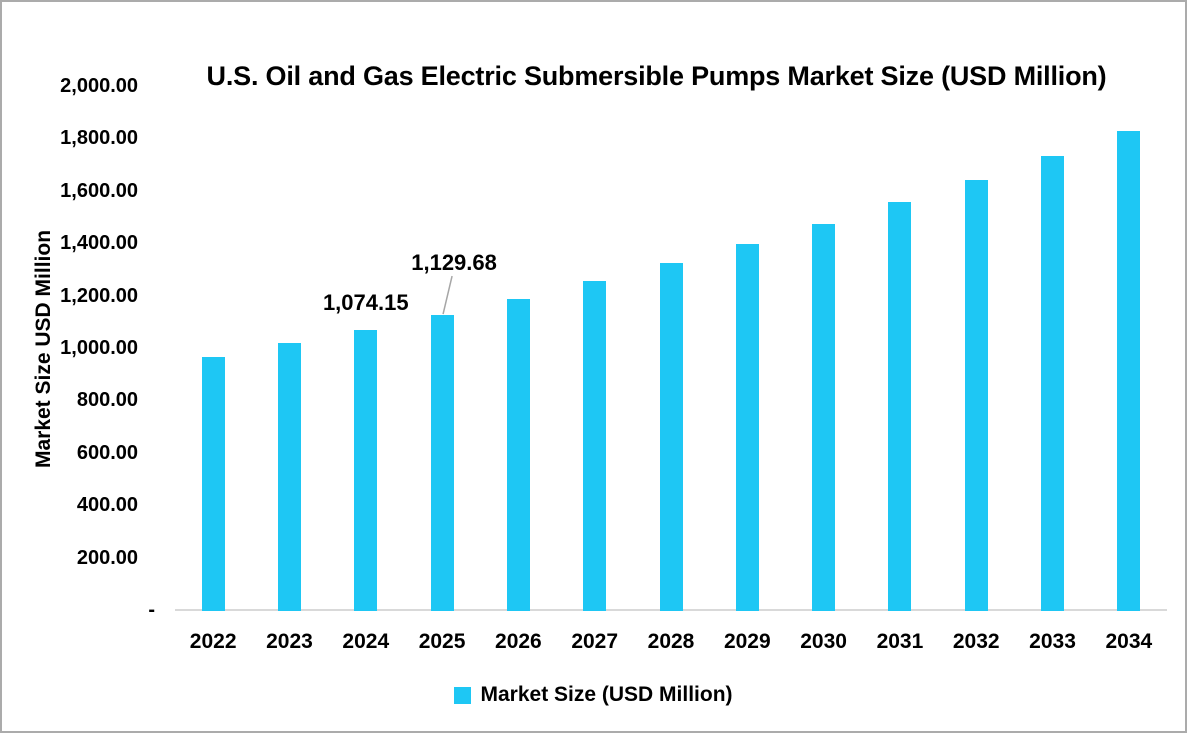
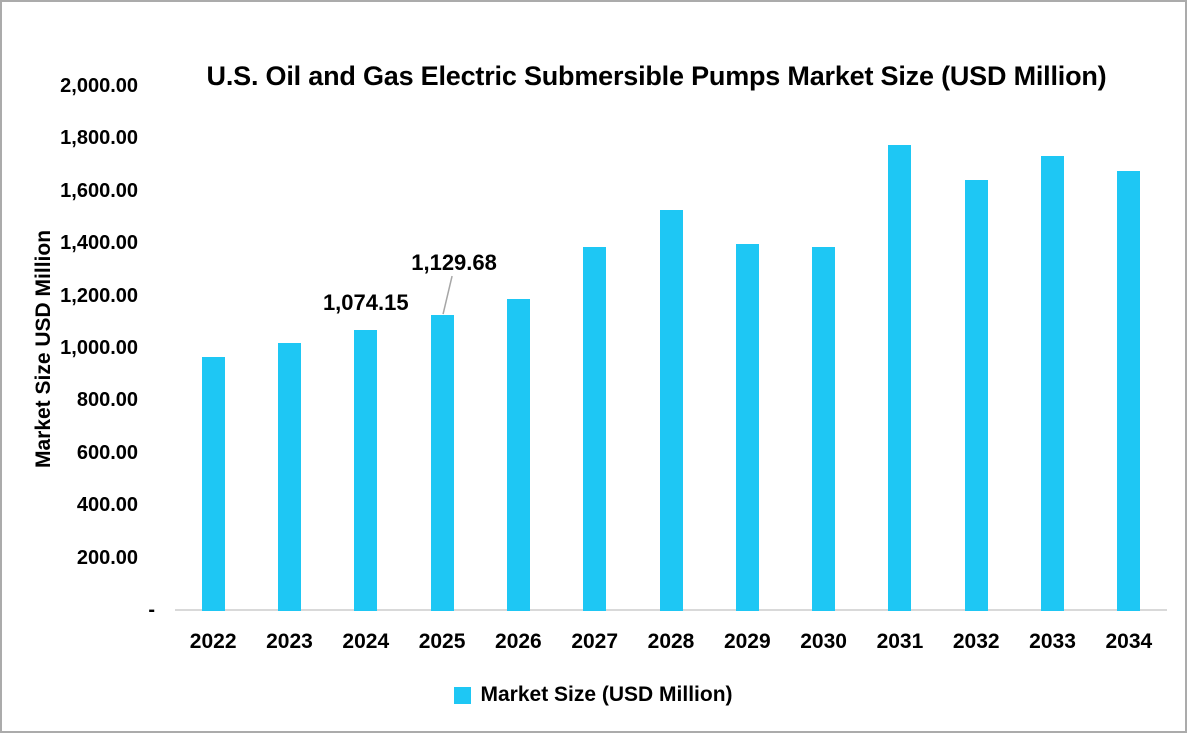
2027: 1260 -> 1390
2028: 1330 -> 1530
2030: 1480 -> 1390
2031: 1560 -> 1780
2034: 1830 -> 1680
